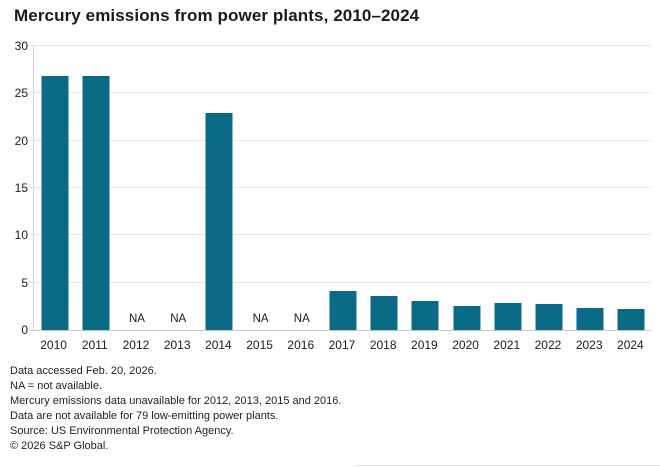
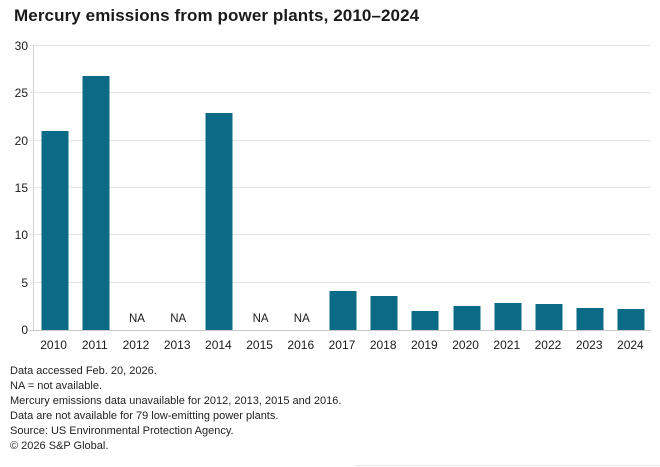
2010: 27 -> 21
2019: 3 -> 2
